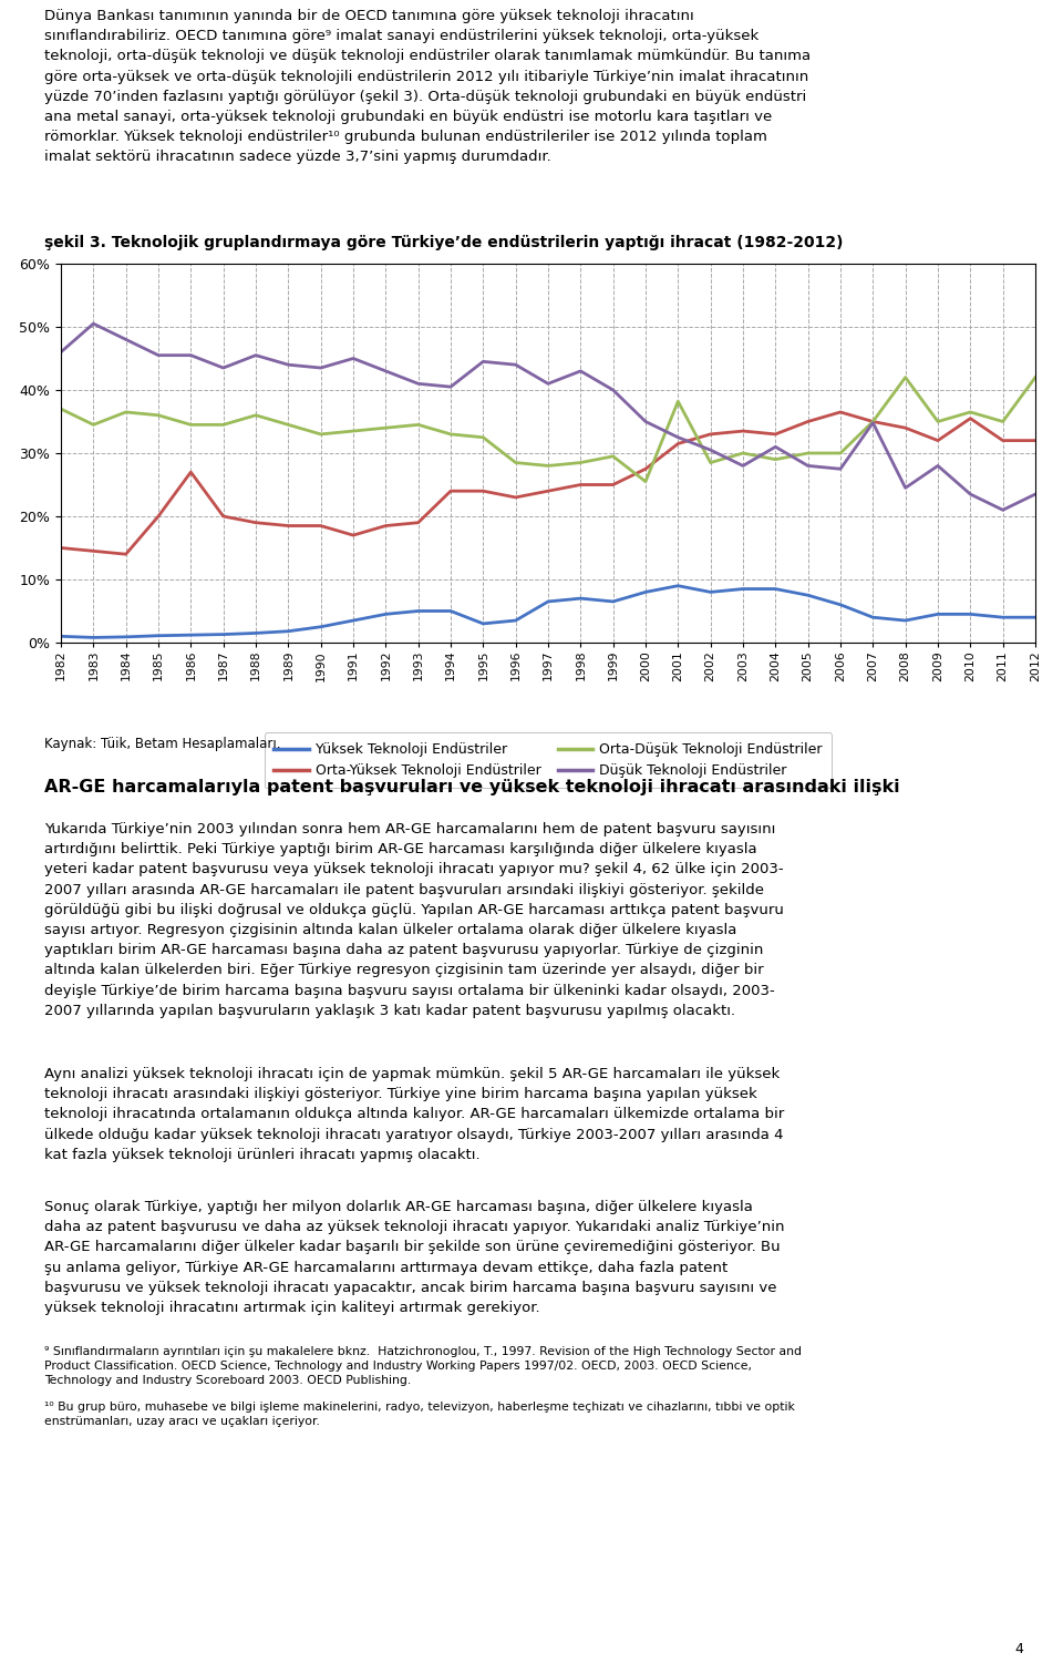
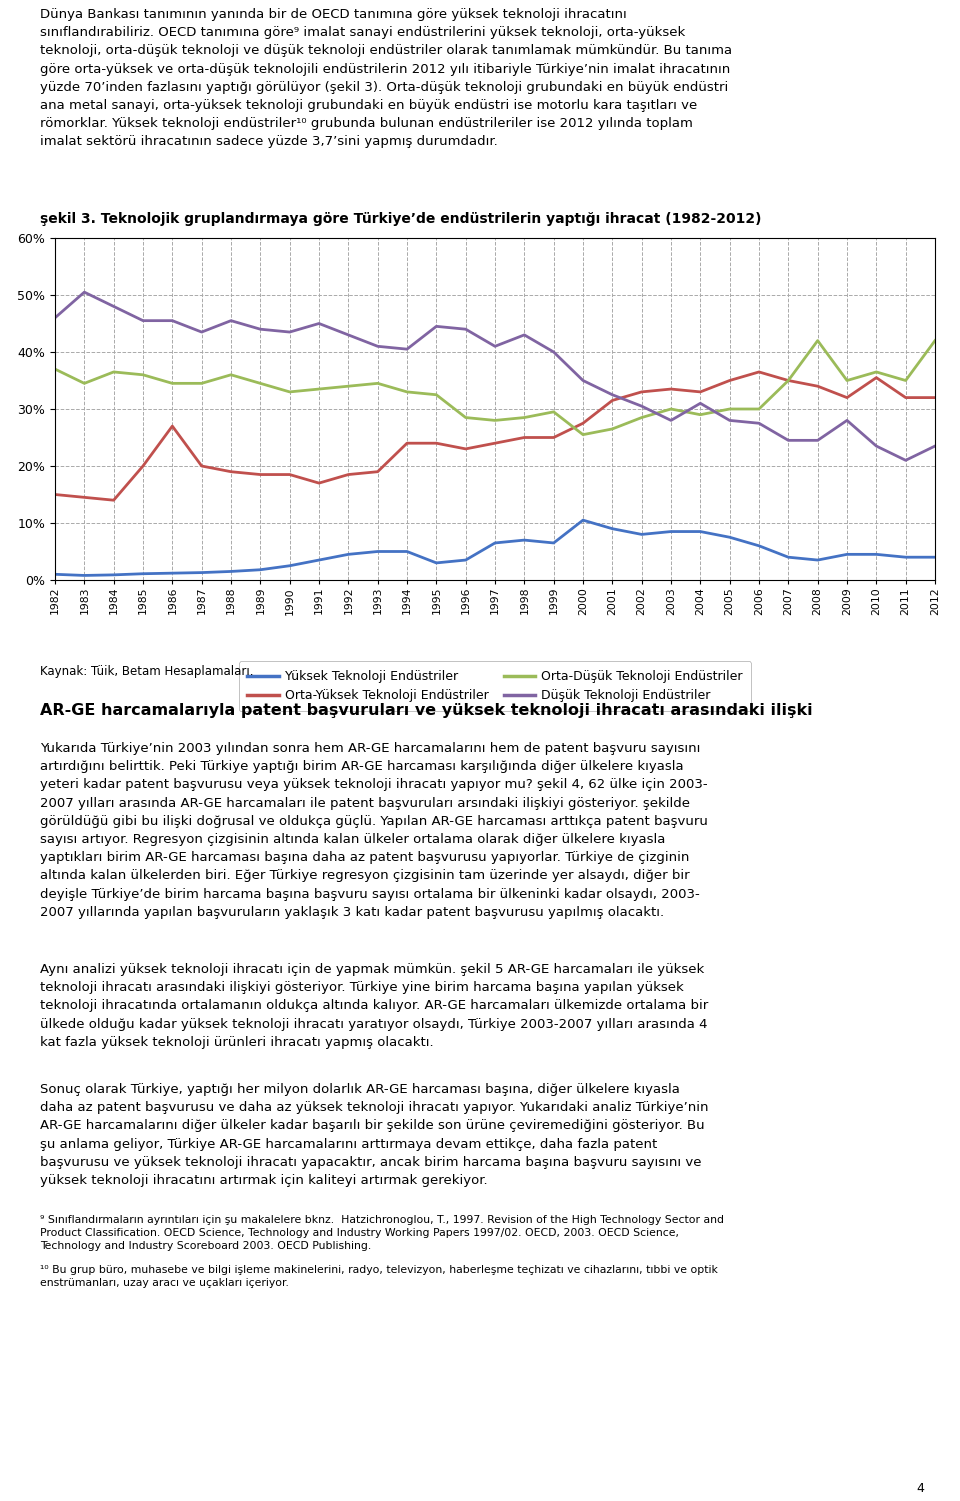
Yüksek Teknoloji Endüstriler/2000: 8.0% -> 10.5%
Orta-Düşük Teknoloji Endüstriler/2001: 38.2% -> 26.5%
Düşük Teknoloji Endüstriler/2007: 34.8% -> 24.5%
